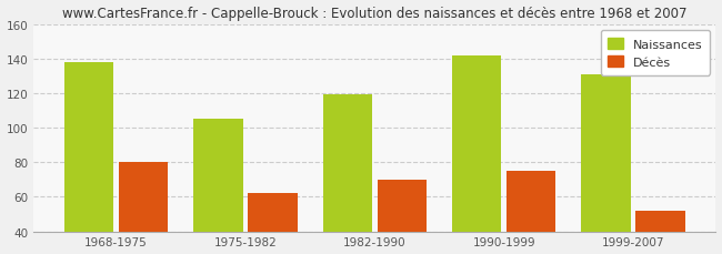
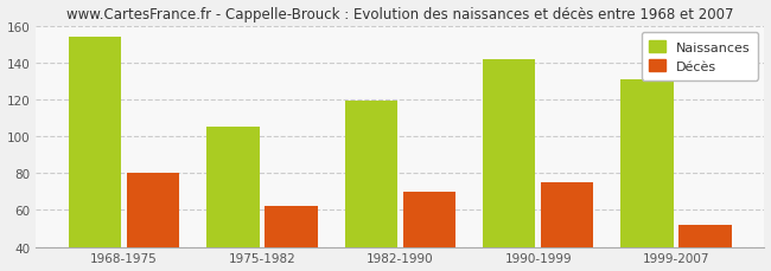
Naissances/1968-1975: 138 -> 154
